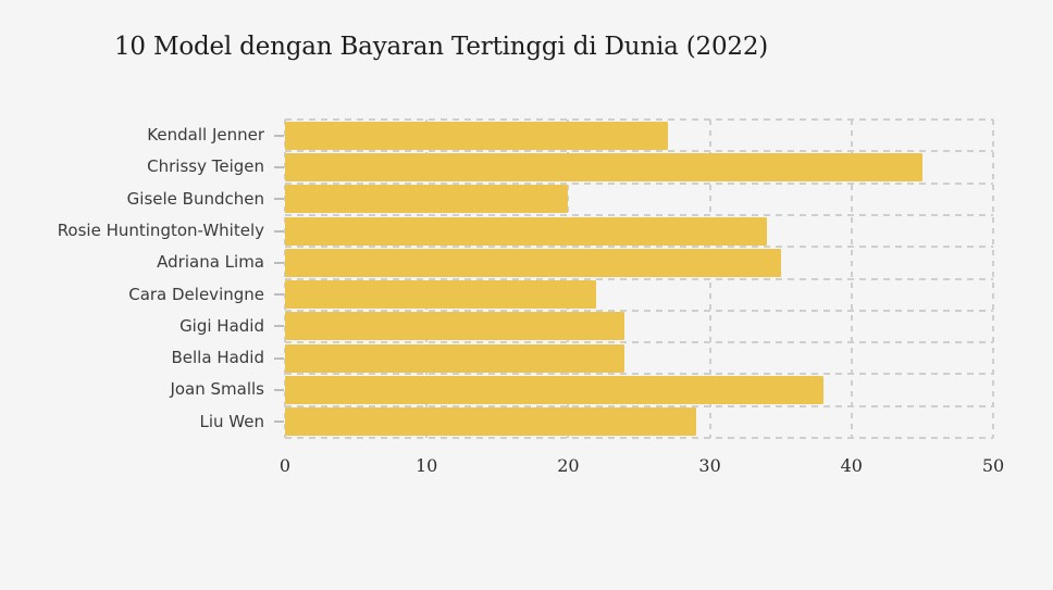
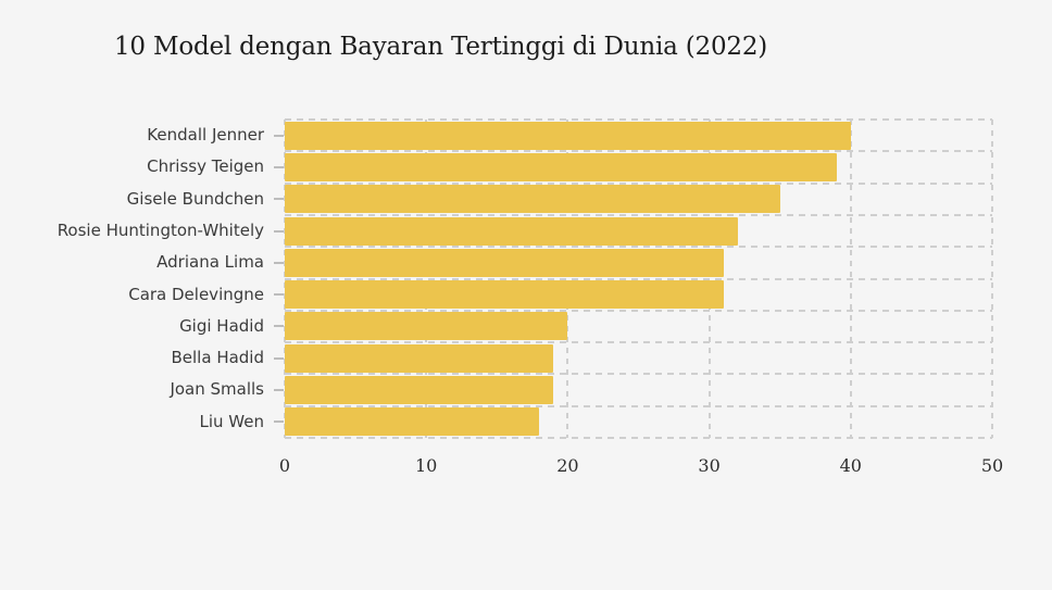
Kendall Jenner: 27 -> 40
Chrissy Teigen: 45 -> 39
Gisele Bundchen: 20 -> 35
Rosie Huntington-Whitely: 34 -> 32
Adriana Lima: 35 -> 31
Cara Delevingne: 22 -> 31
Gigi Hadid: 24 -> 20
Bella Hadid: 24 -> 19
Joan Smalls: 38 -> 19
Liu Wen: 29 -> 18
